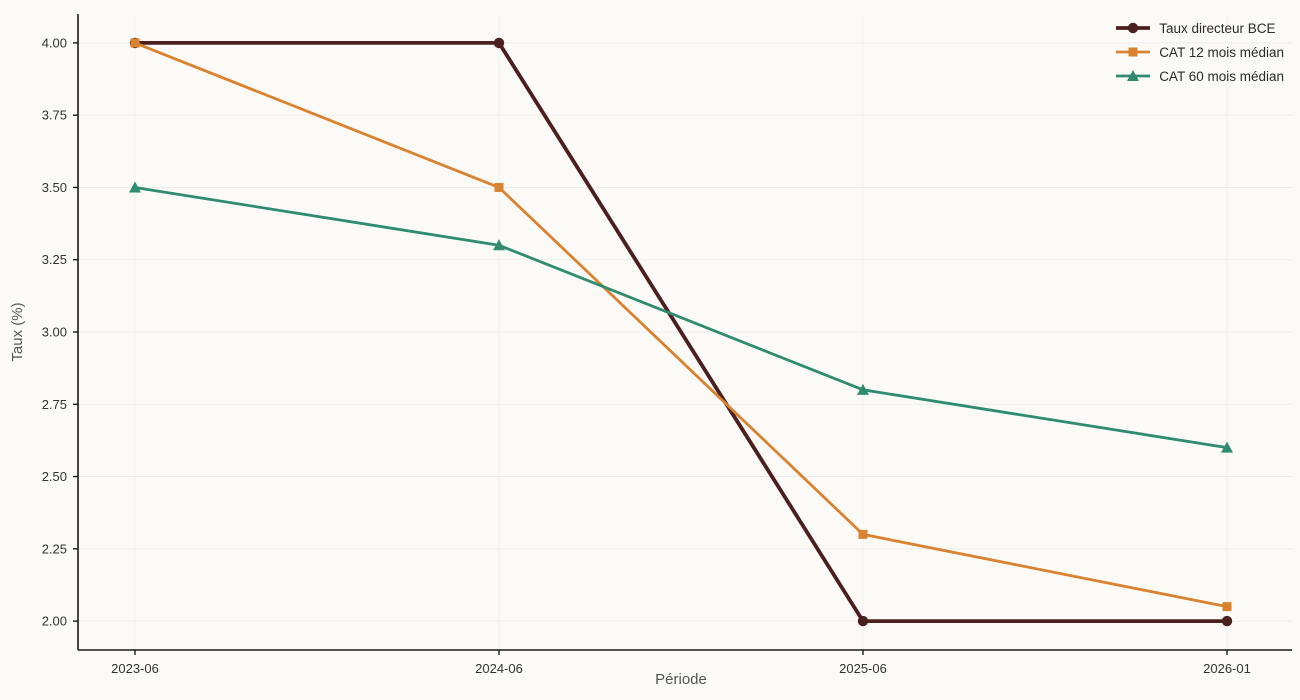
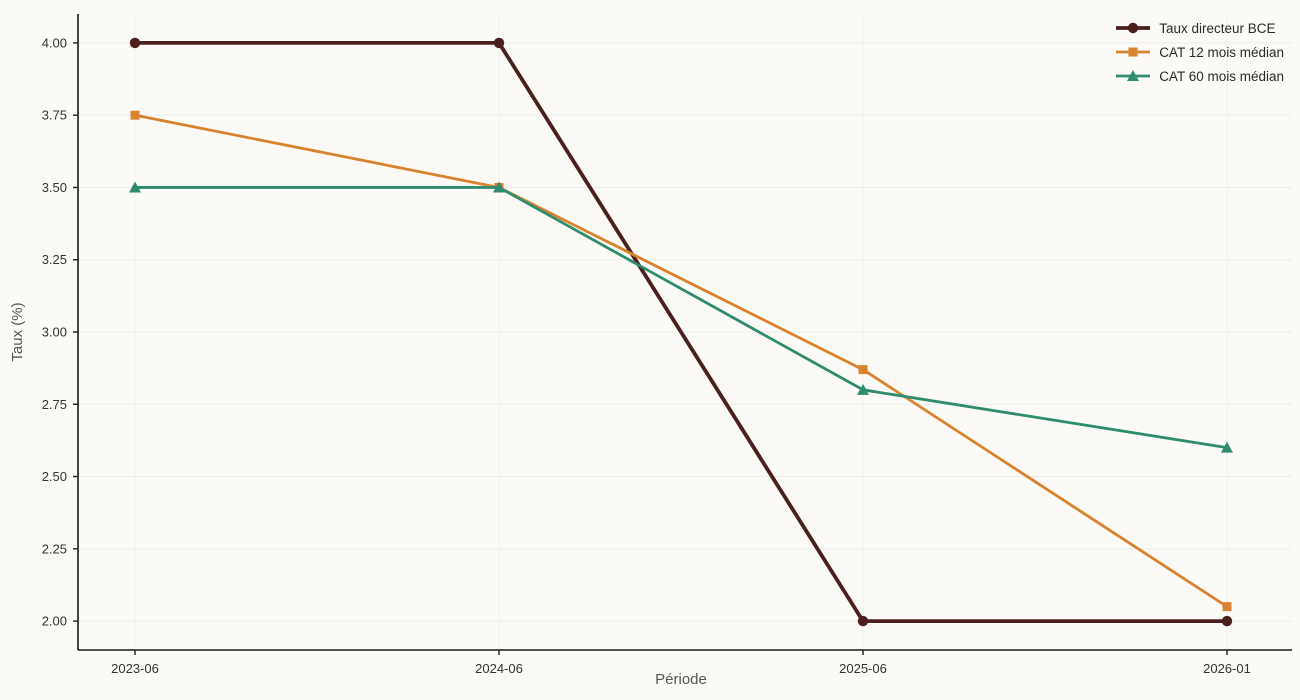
CAT 12 mois médian/2023-06: 4.00 -> 3.75
CAT 60 mois médian/2024-06: 3.3 -> 3.5
CAT 12 mois médian/2025-06: 2.30 -> 2.87
